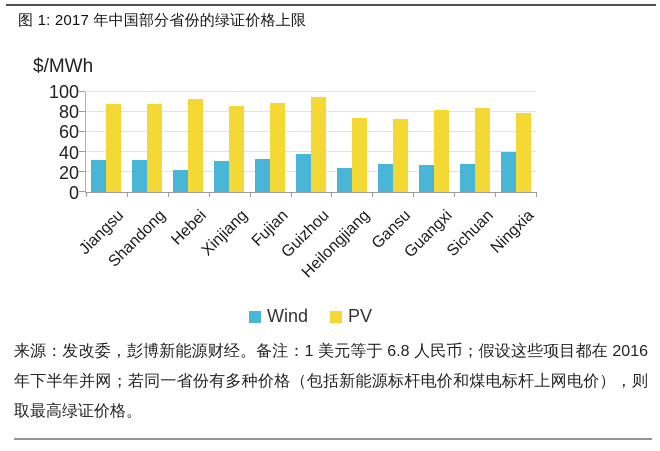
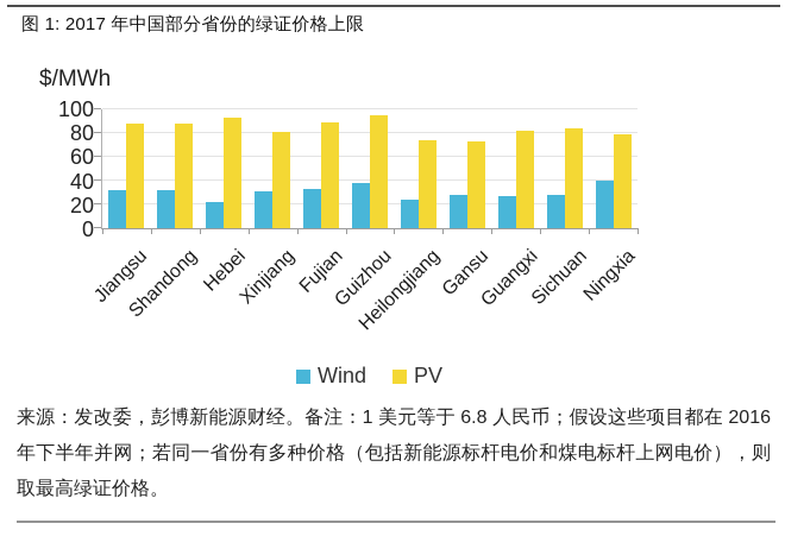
PV/Xinjiang: 86 -> 81
